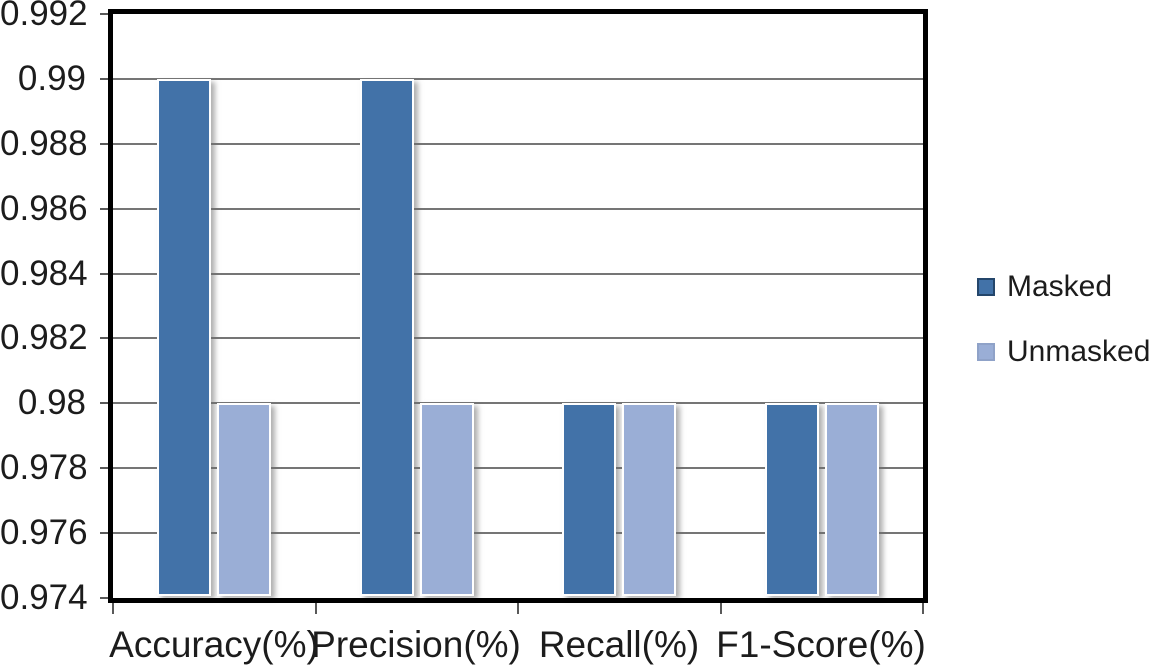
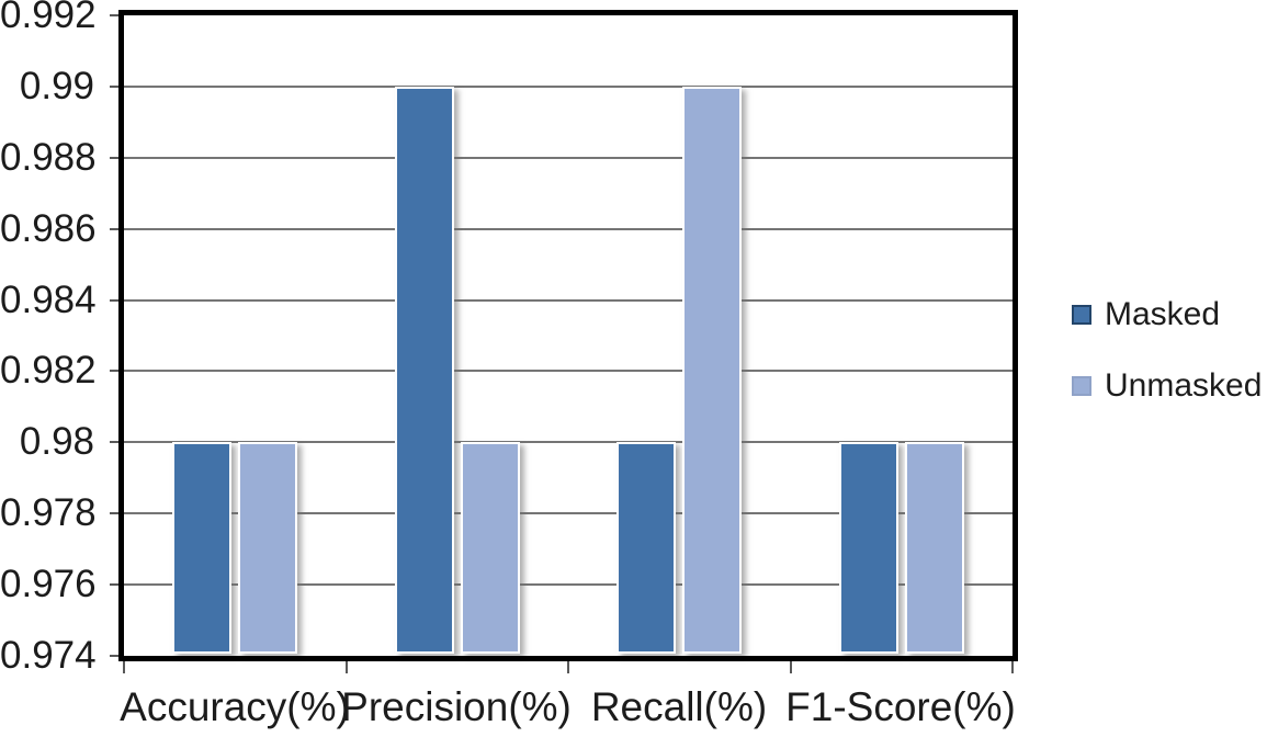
Masked/Accuracy(%): 0.99 -> 0.98
Unmasked/Recall(%): 0.98 -> 0.99
